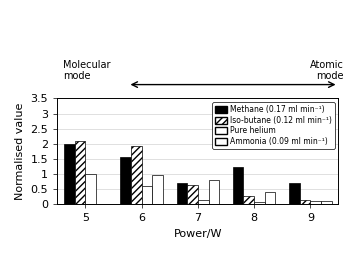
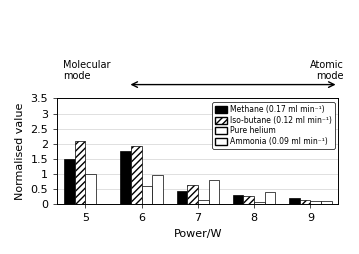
Methane (0.17 ml min⁻¹)/5: 2.00 -> 1.50
Methane (0.17 ml min⁻¹)/6: 1.55 -> 1.75
Methane (0.17 ml min⁻¹)/7: 0.70 -> 0.45
Methane (0.17 ml min⁻¹)/8: 1.25 -> 0.30
Methane (0.17 ml min⁻¹)/9: 0.70 -> 0.20
